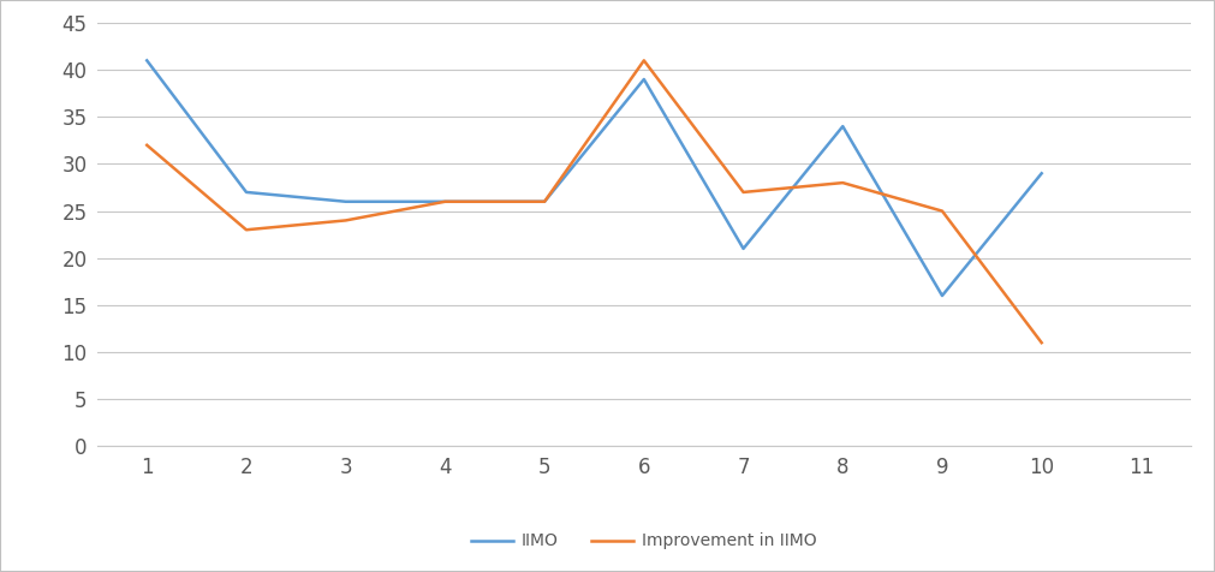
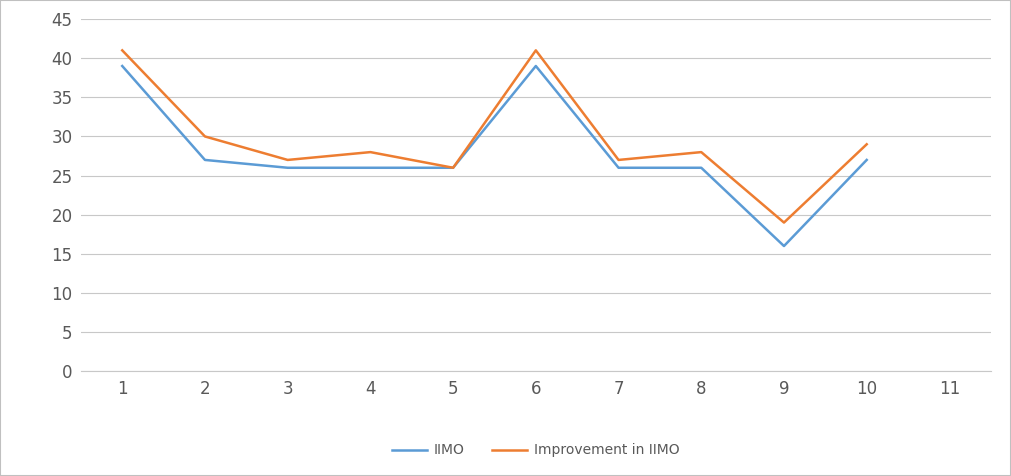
IIMO/1: 41 -> 39
Improvement in IIMO/1: 32 -> 41
Improvement in IIMO/2: 23 -> 30
Improvement in IIMO/3: 24 -> 27
Improvement in IIMO/4: 26 -> 28
IIMO/7: 21 -> 26
IIMO/8: 34 -> 26
Improvement in IIMO/9: 25 -> 19
IIMO/10: 29 -> 27
Improvement in IIMO/10: 11 -> 29
